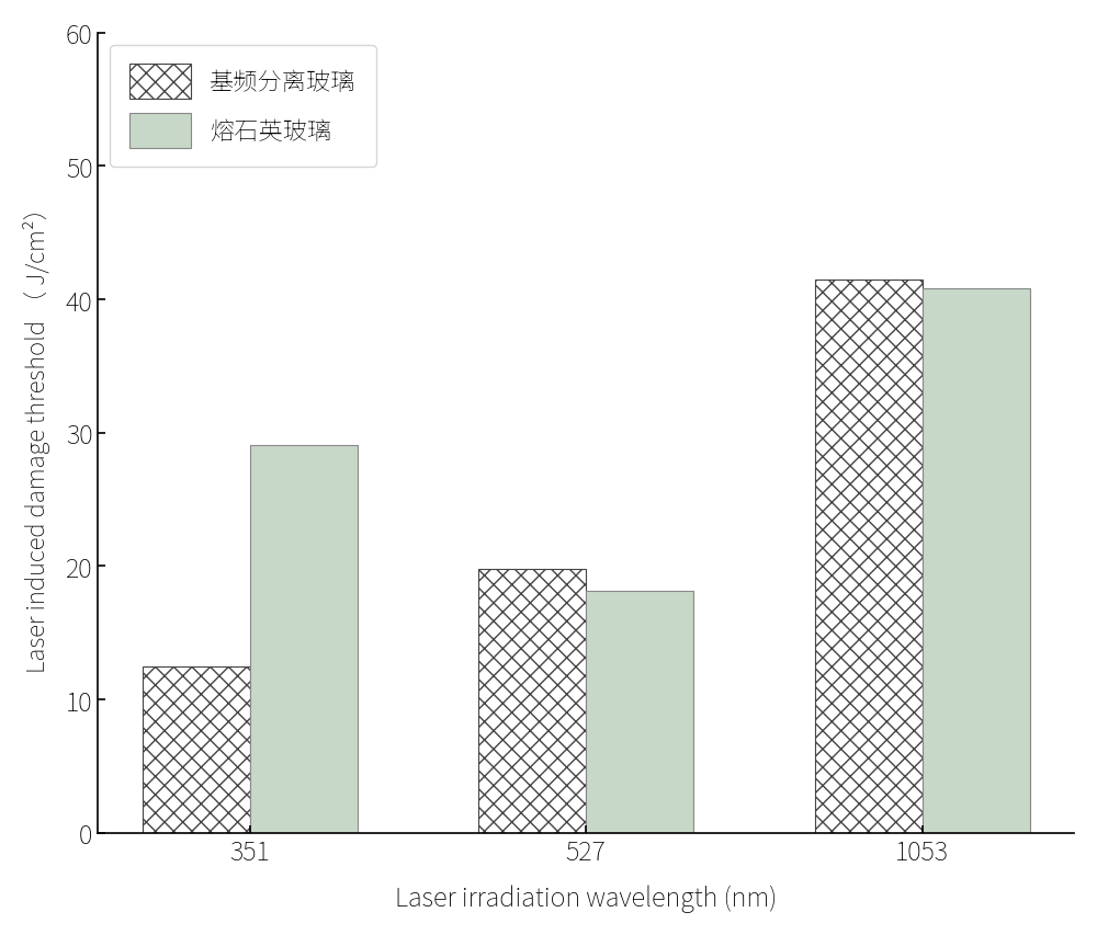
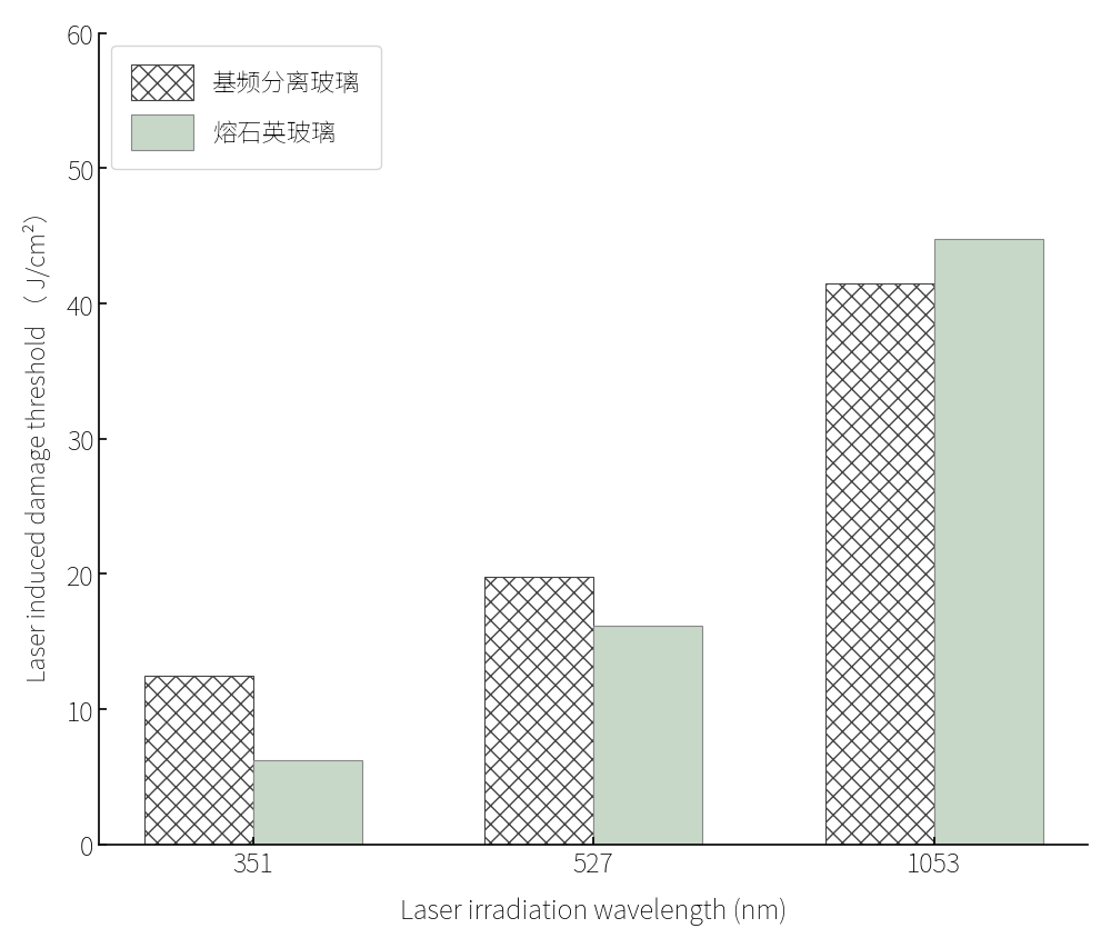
熔石英玻璃/351: 29.1 -> 6.2
熔石英玻璃/527: 18.1 -> 16.2
熔石英玻璃/1053: 40.8 -> 44.8
